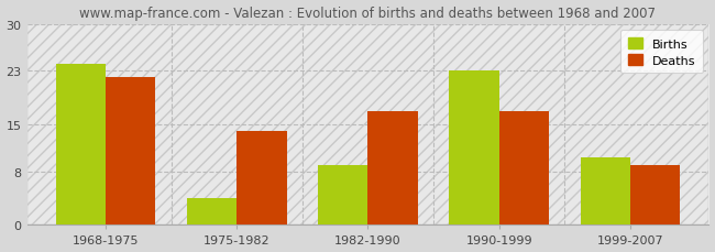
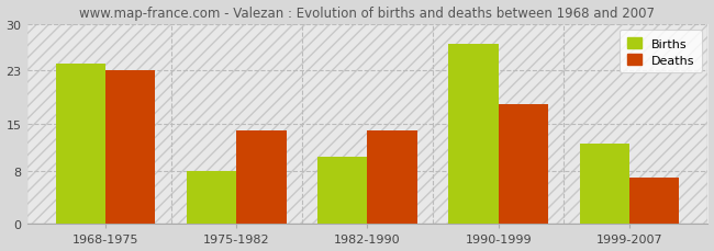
Deaths/1968-1975: 22 -> 23
Births/1975-1982: 4 -> 8
Births/1982-1990: 9 -> 10
Deaths/1982-1990: 17 -> 14
Births/1990-1999: 23 -> 27
Deaths/1990-1999: 17 -> 18
Births/1999-2007: 10 -> 12
Deaths/1999-2007: 9 -> 7
